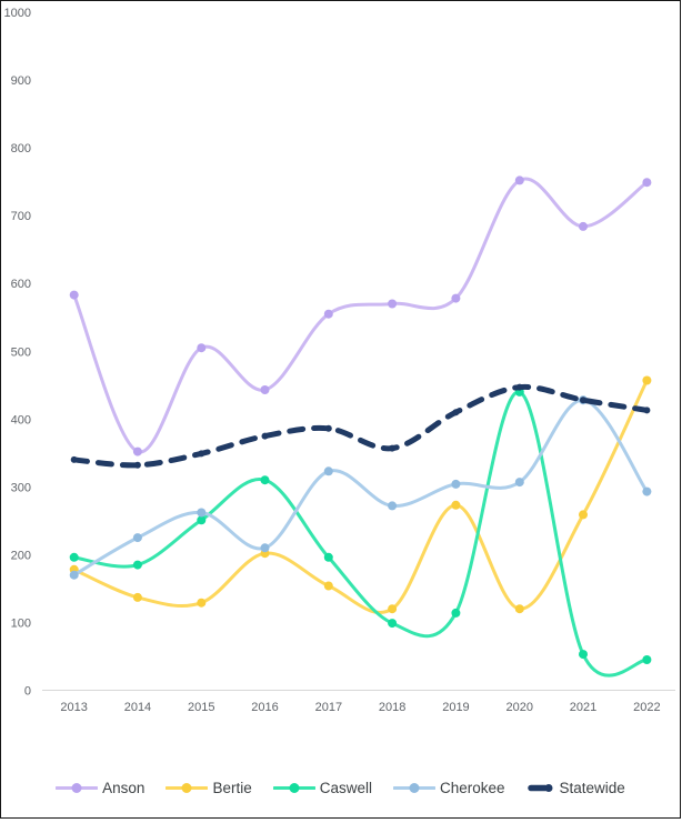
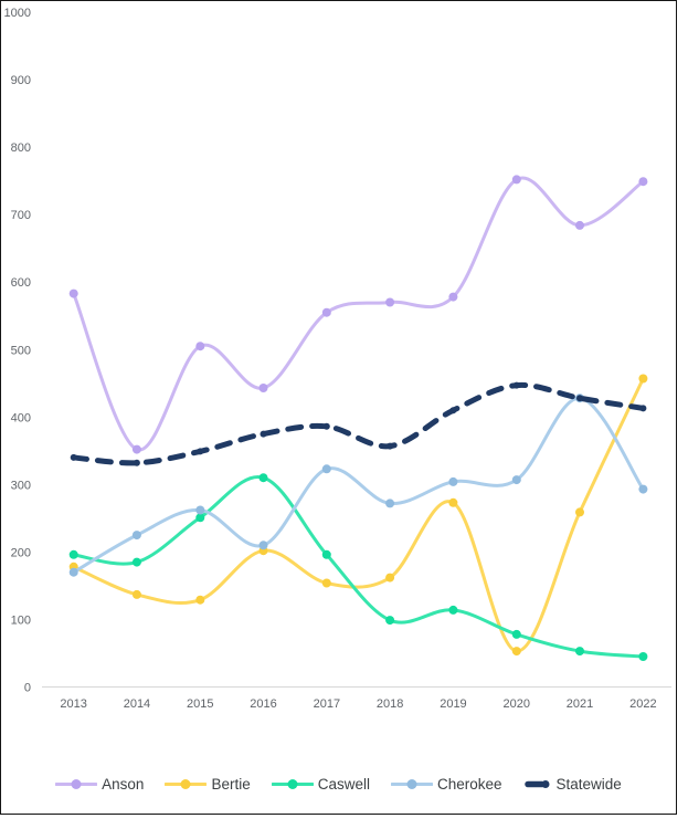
Bertie/2018: 120 -> 160
Bertie/2020: 120 -> 50
Caswell/2020: 440 -> 80
